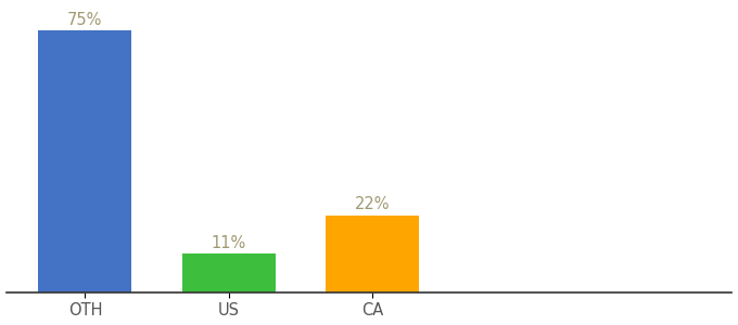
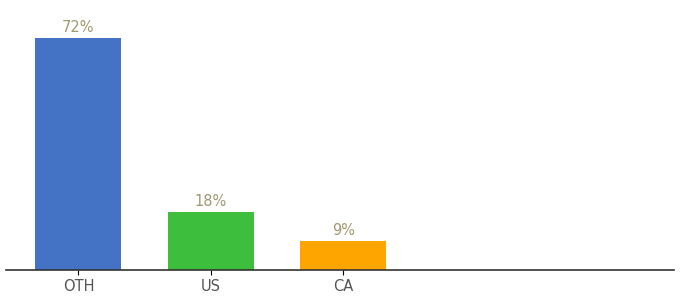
OTH: 75% -> 72%
US: 11% -> 18%
CA: 22% -> 9%
